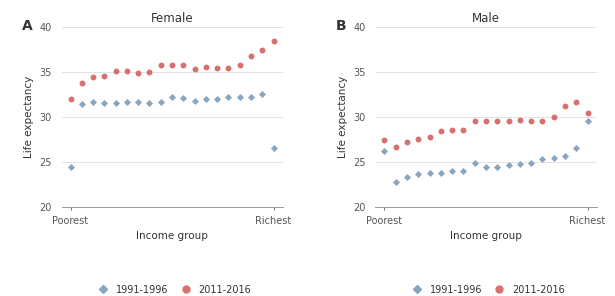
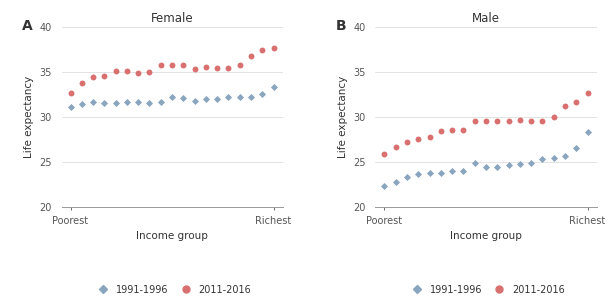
Female/1991-1996/Poorest: 24.4 -> 31.1
Female/2011-2016/Poorest: 32.0 -> 32.7
Female/1991-1996/Richest: 26.6 -> 33.3
Female/2011-2016/Richest: 38.4 -> 37.6
Male/1991-1996/Poorest: 26.2 -> 22.3
Male/2011-2016/Poorest: 27.4 -> 25.9
Male/1991-1996/Richest: 29.6 -> 28.3
Male/2011-2016/Richest: 30.4 -> 32.7
